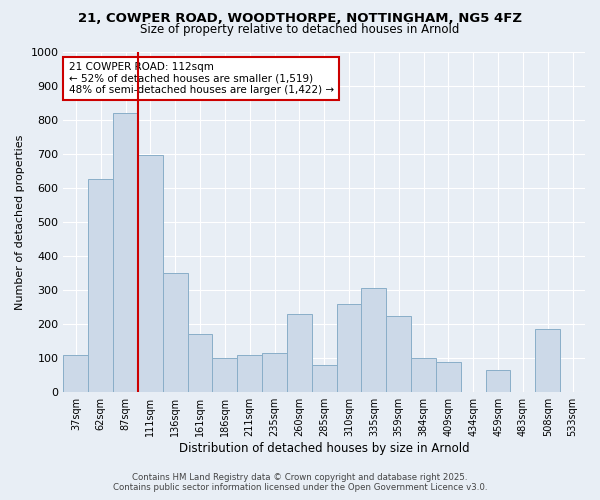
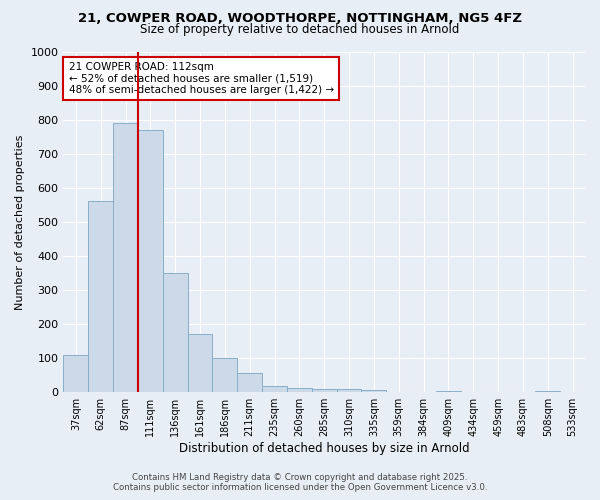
62sqm: 625 -> 560
87sqm: 820 -> 790
111sqm: 695 -> 770
211sqm: 110 -> 55
235sqm: 115 -> 18
260sqm: 230 -> 13
285sqm: 80 -> 10
310sqm: 260 -> 8
335sqm: 305 -> 6
359sqm: 225 -> 2
384sqm: 100 -> 2
409sqm: 90 -> 5
459sqm: 65 -> 2
508sqm: 185 -> 5
